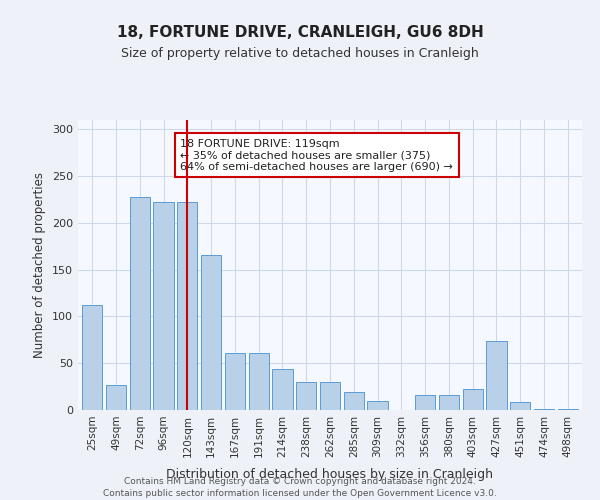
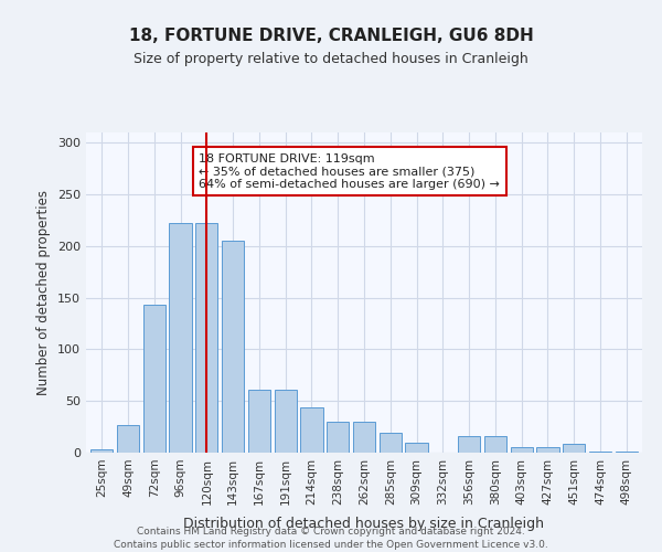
25sqm: 112 -> 3
72sqm: 228 -> 143
143sqm: 166 -> 205
403sqm: 22 -> 5
427sqm: 74 -> 5
